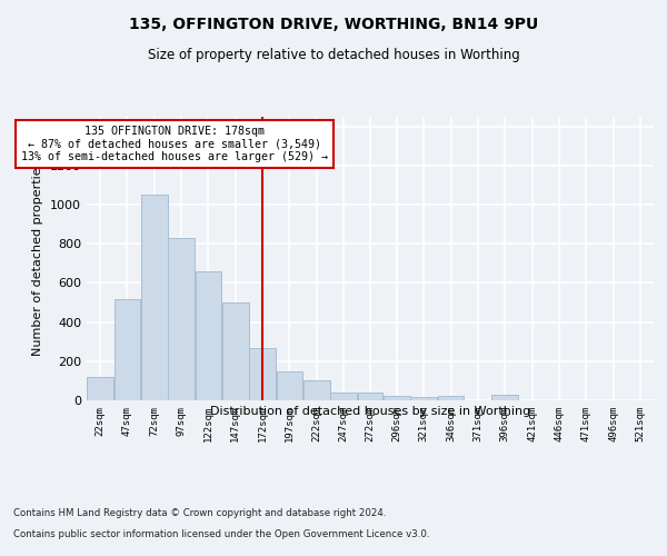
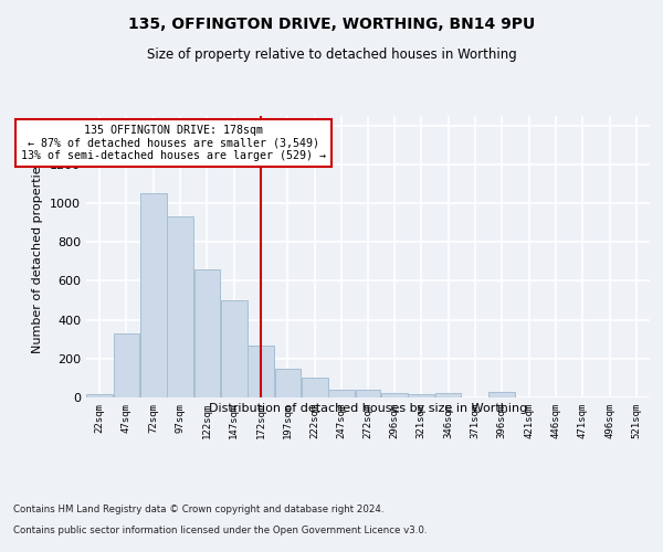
22sqm: 120 -> 20
47sqm: 520 -> 330
97sqm: 830 -> 930
